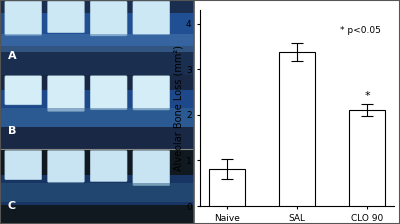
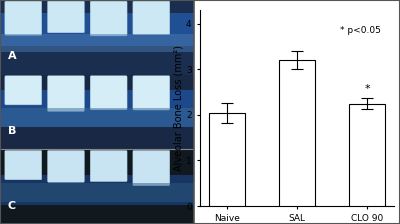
Naive: 0.82 -> 2.05
SAL: 3.38 -> 3.20
CLO 90: 2.10 -> 2.25
